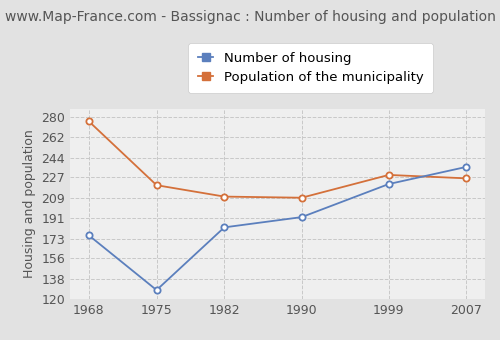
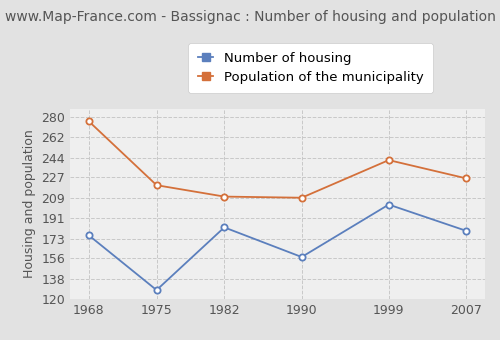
Number of housing/1990: 192 -> 157
Number of housing/1999: 221 -> 203
Population of the municipality/1999: 229 -> 242
Number of housing/2007: 236 -> 180
